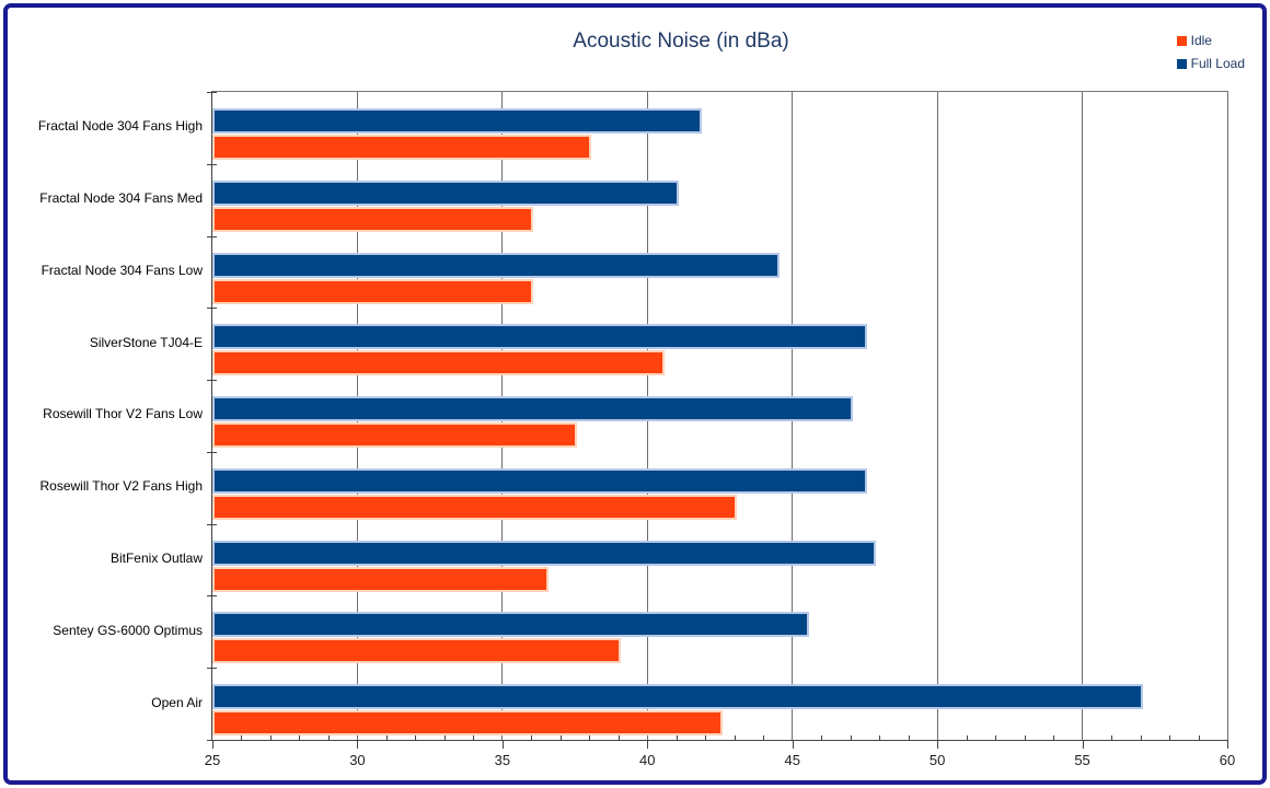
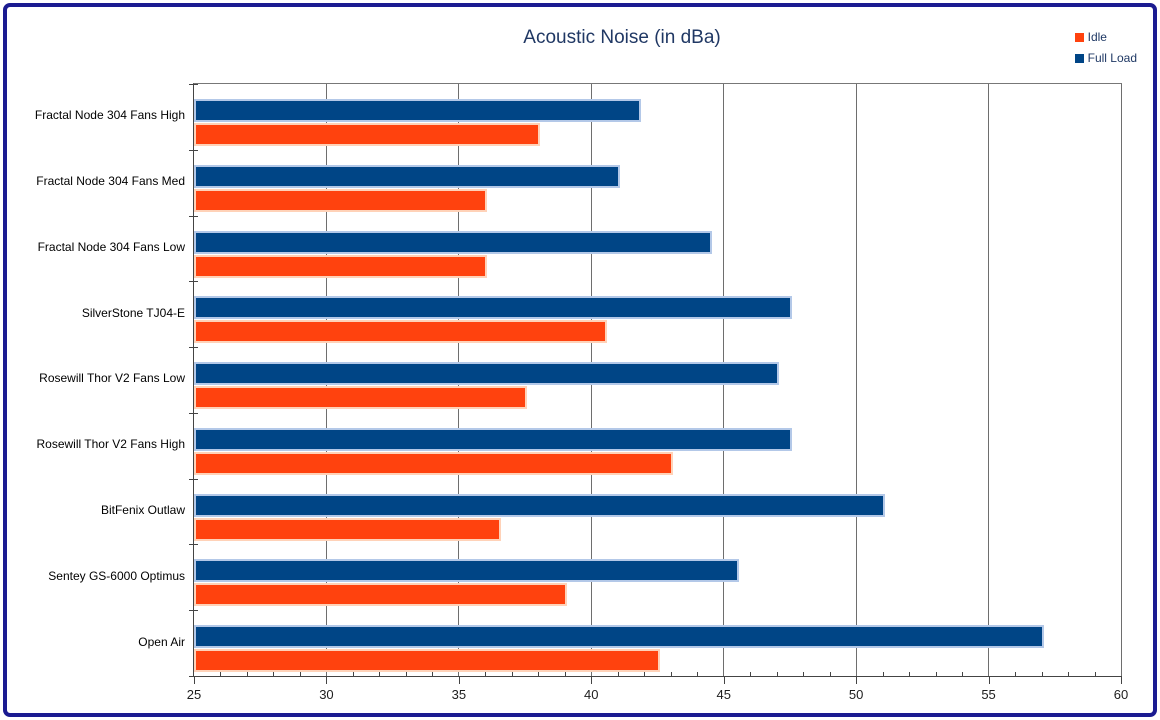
Full Load/BitFenix Outlaw: 47.8 -> 51.0
